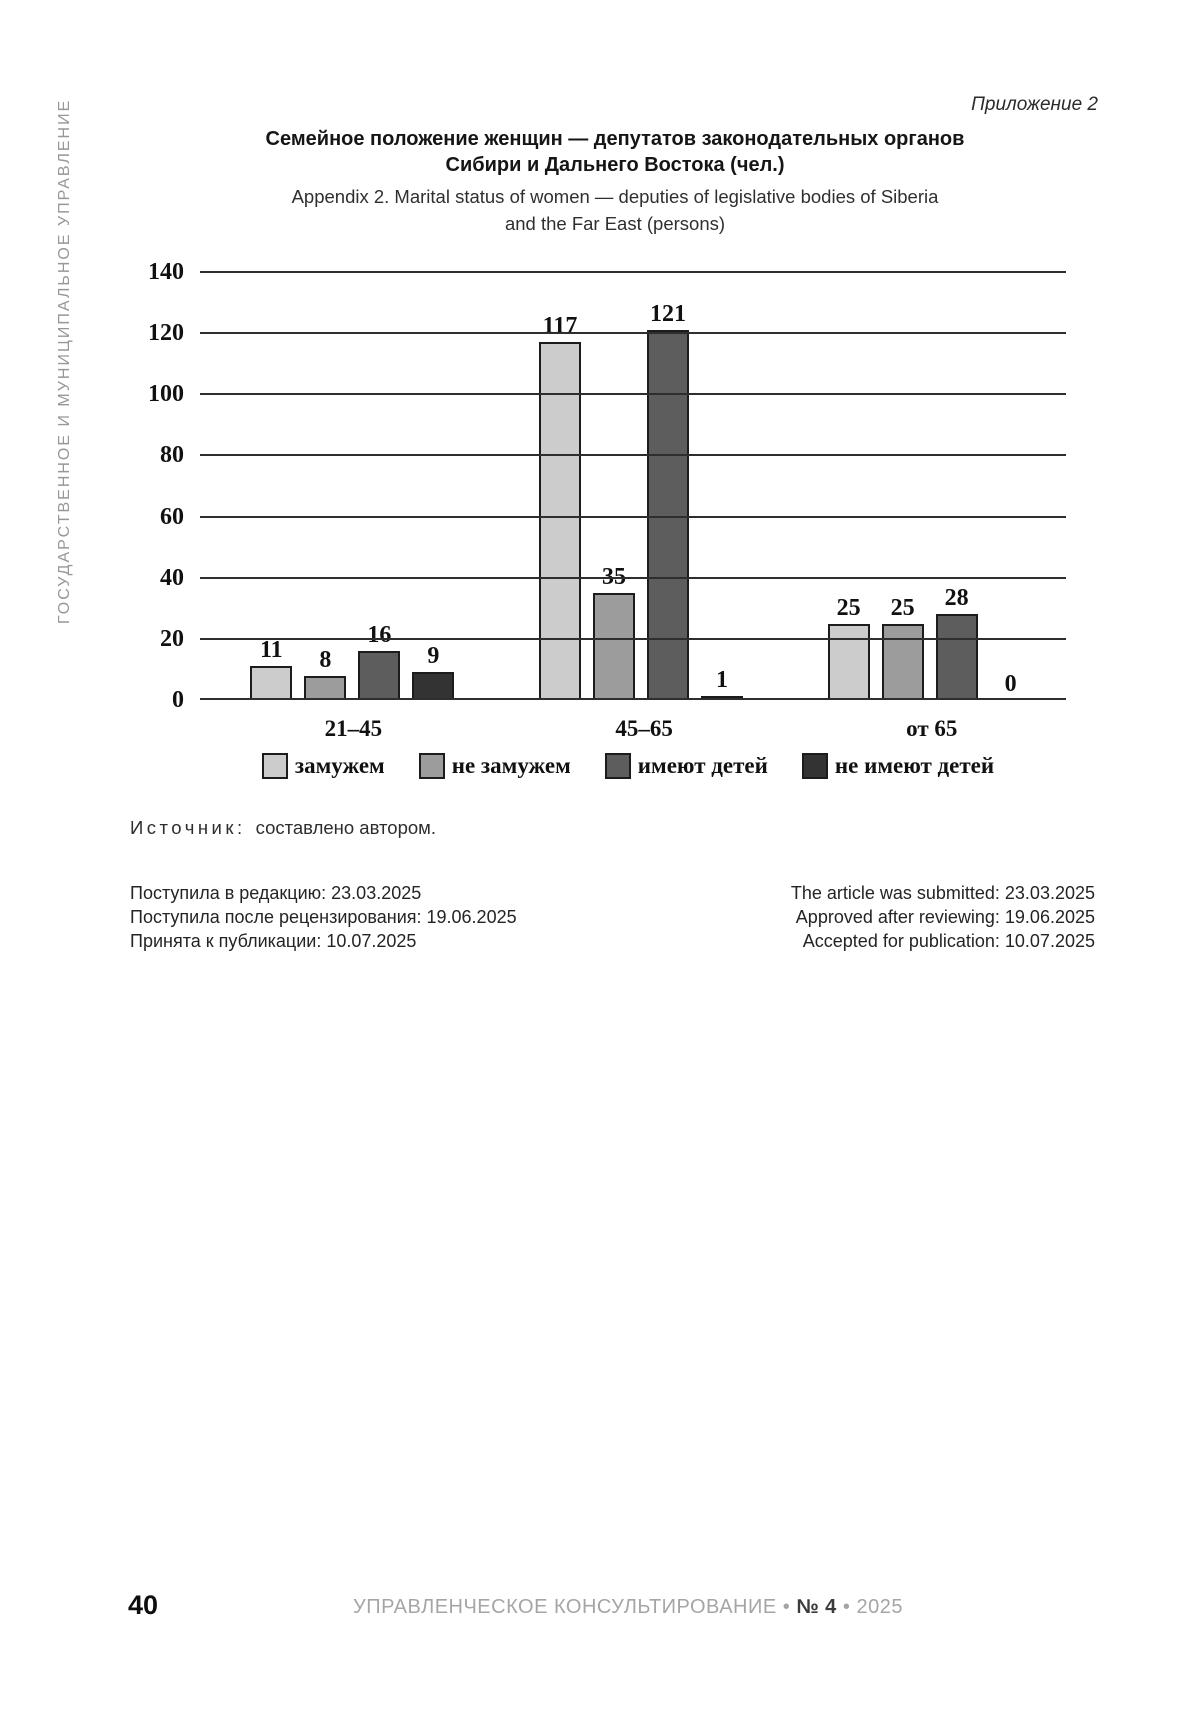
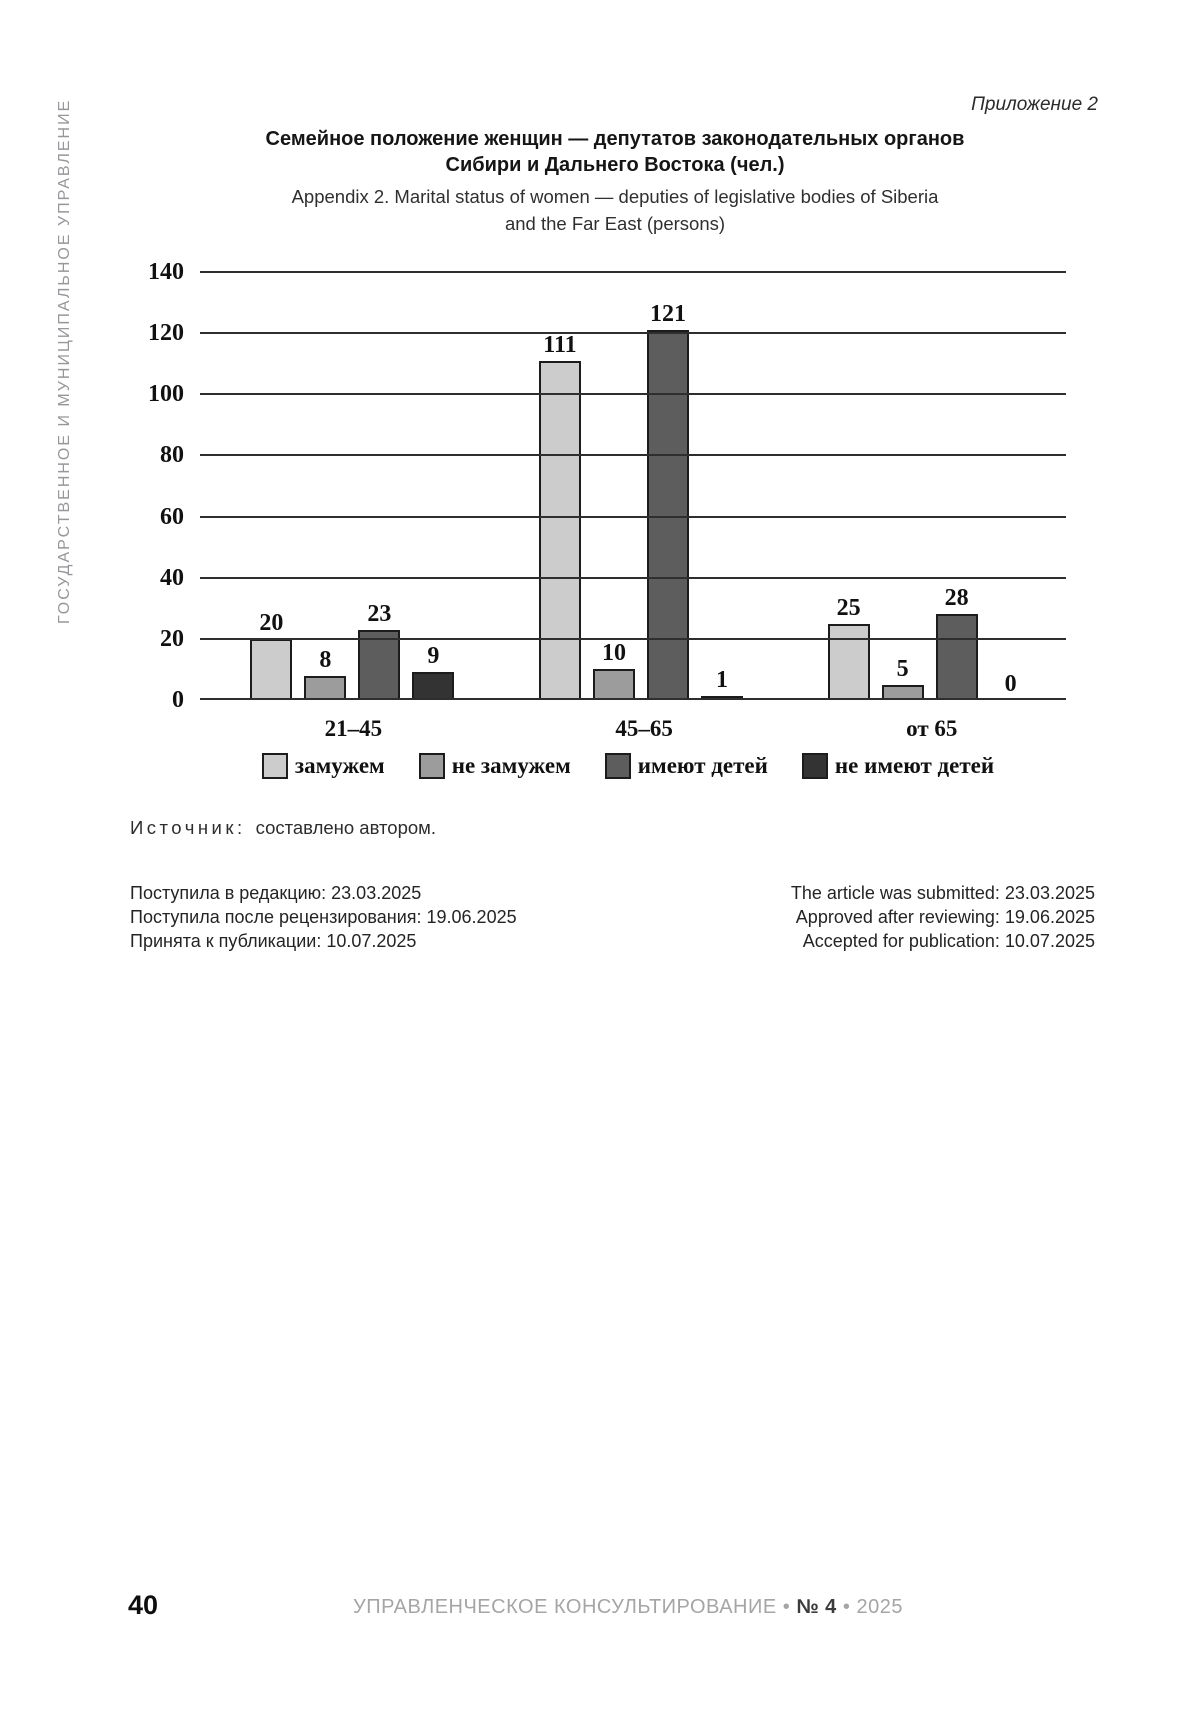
замужем/21–45: 11 -> 20
имеют детей/21–45: 16 -> 23
замужем/45–65: 117 -> 111
не замужем/45–65: 35 -> 10
не замужем/от 65: 25 -> 5
